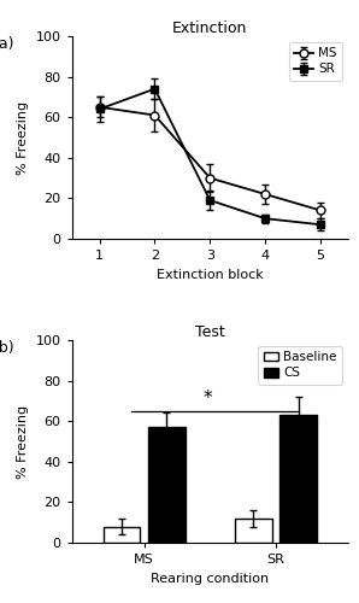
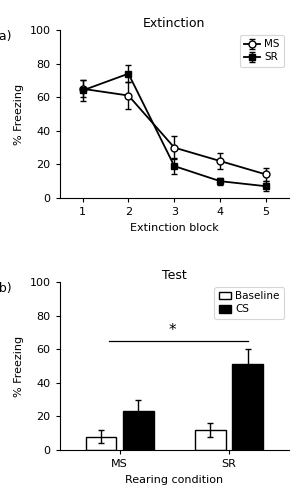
Test/CS/MS: 57 -> 23
Test/CS/SR: 63 -> 51
